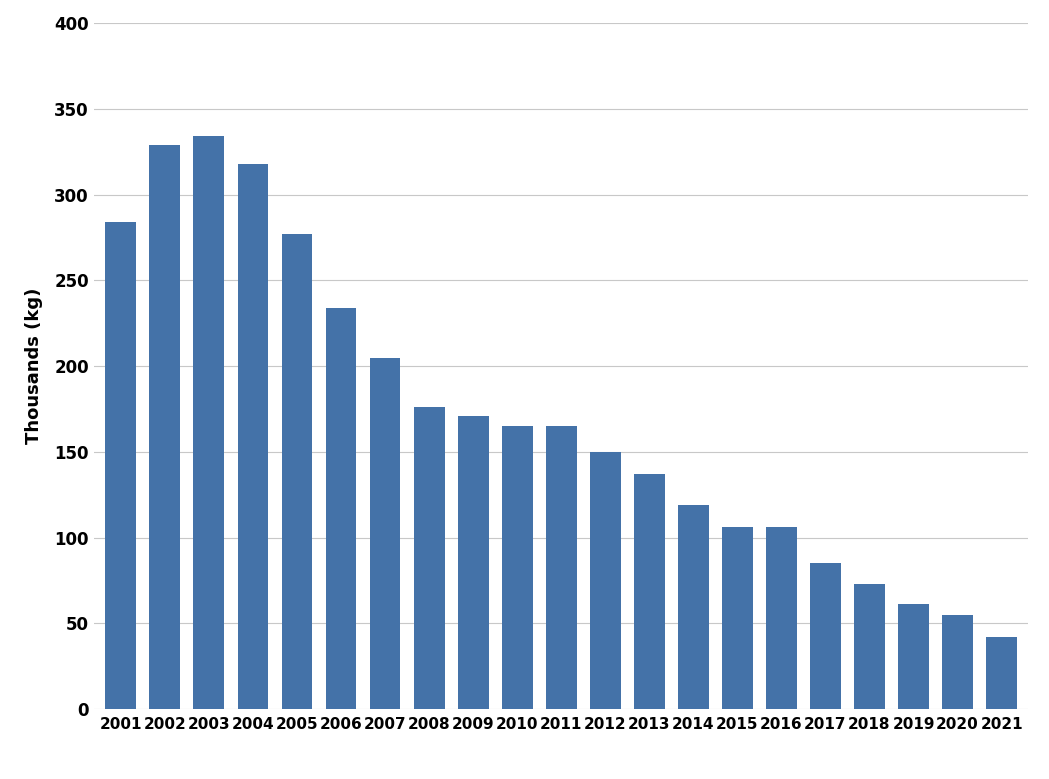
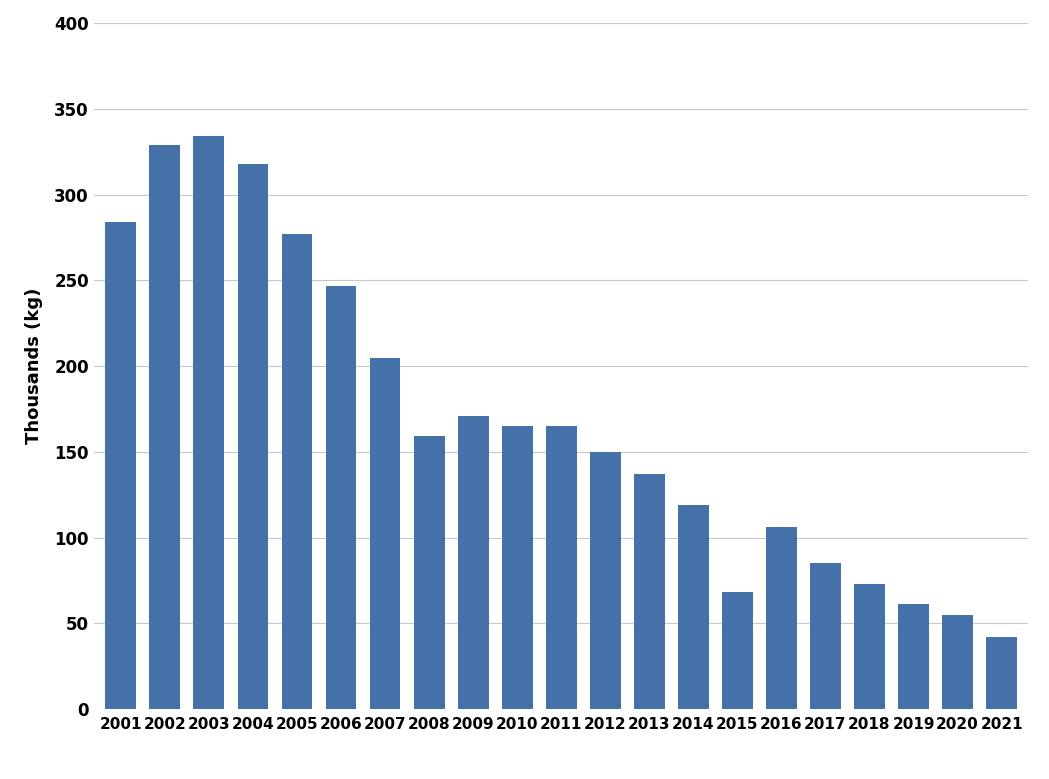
2006: 234 -> 247
2008: 176 -> 159
2015: 106 -> 68
